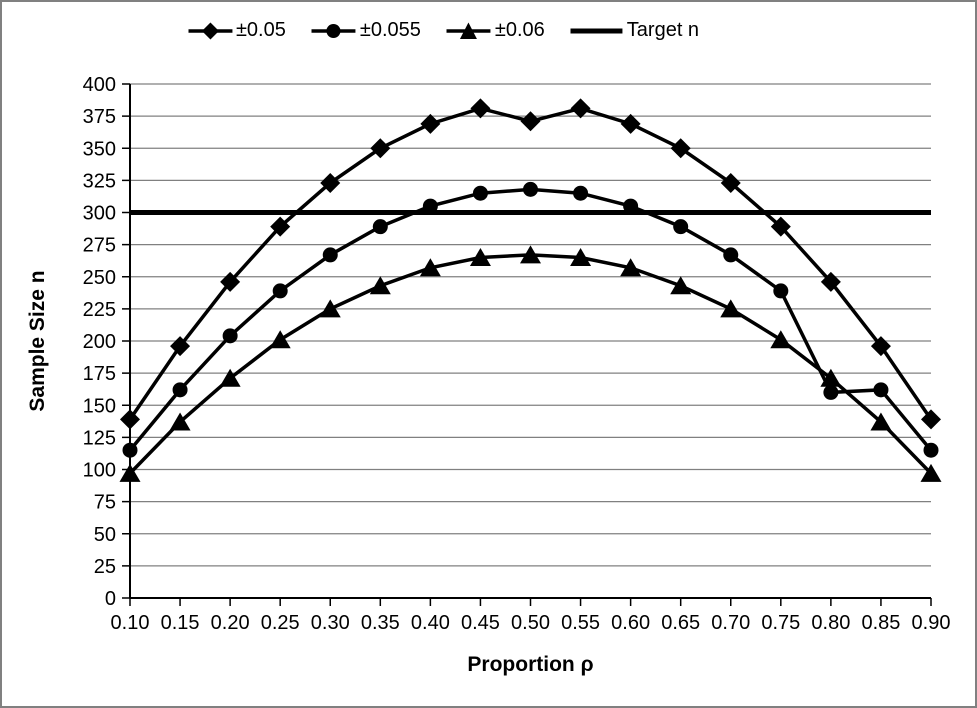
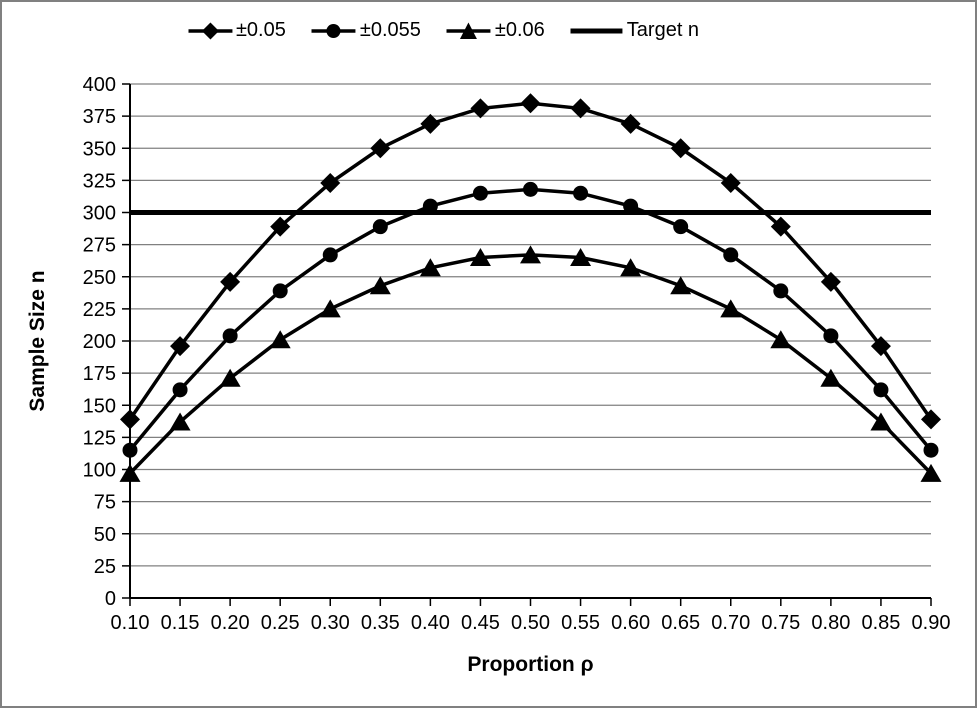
±0.05/0.50: 371 -> 385
±0.055/0.80: 160 -> 204
